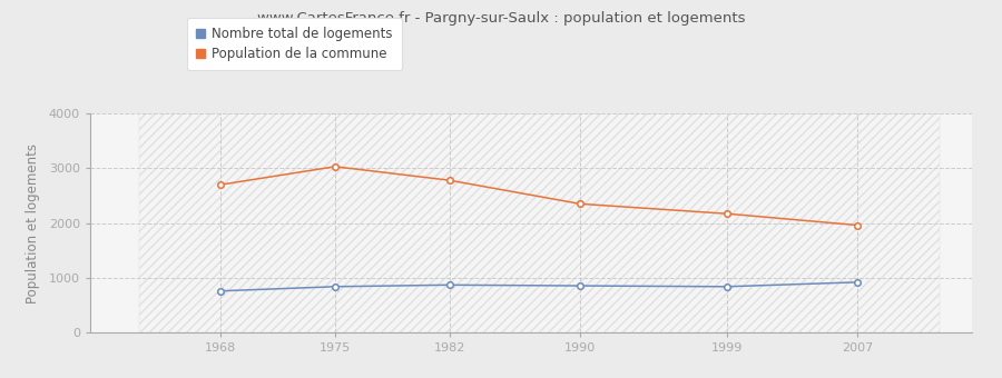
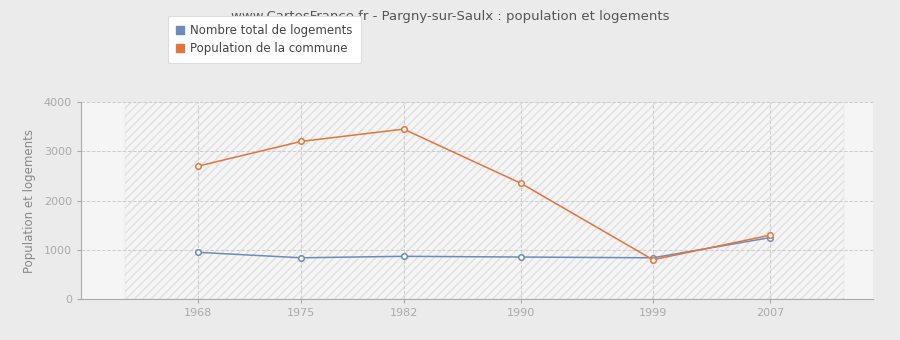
Nombre total de logements/1968: 760 -> 950
Population de la commune/1975: 3030 -> 3200
Population de la commune/1982: 2780 -> 3450
Population de la commune/1999: 2170 -> 800
Nombre total de logements/2007: 920 -> 1250
Population de la commune/2007: 1960 -> 1300
